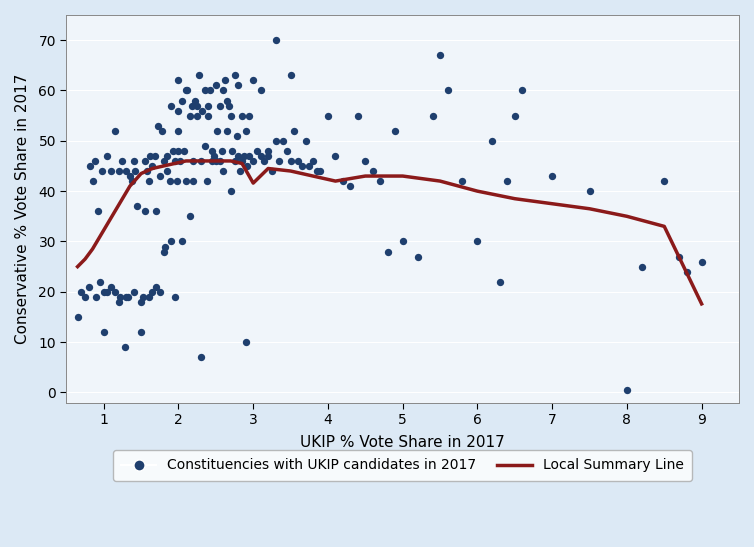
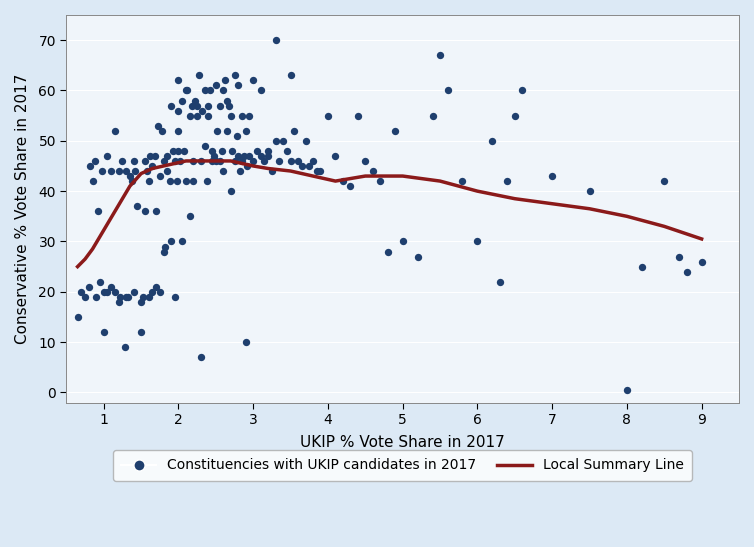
Local Summary Line/3: 41.6 -> 45.0
Local Summary Line/9: 17.6 -> 30.5
